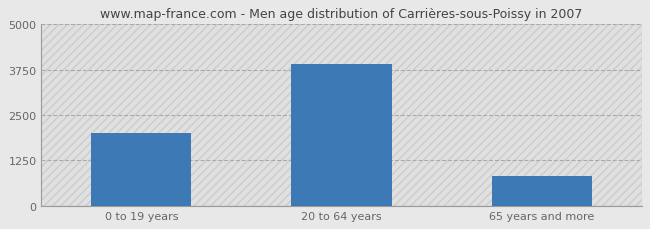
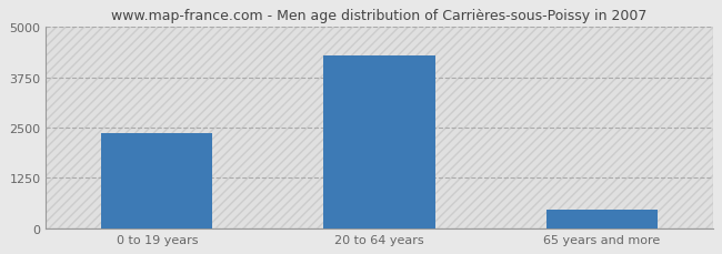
0 to 19 years: 2000 -> 2350
20 to 64 years: 3900 -> 4300
65 years and more: 820 -> 450
